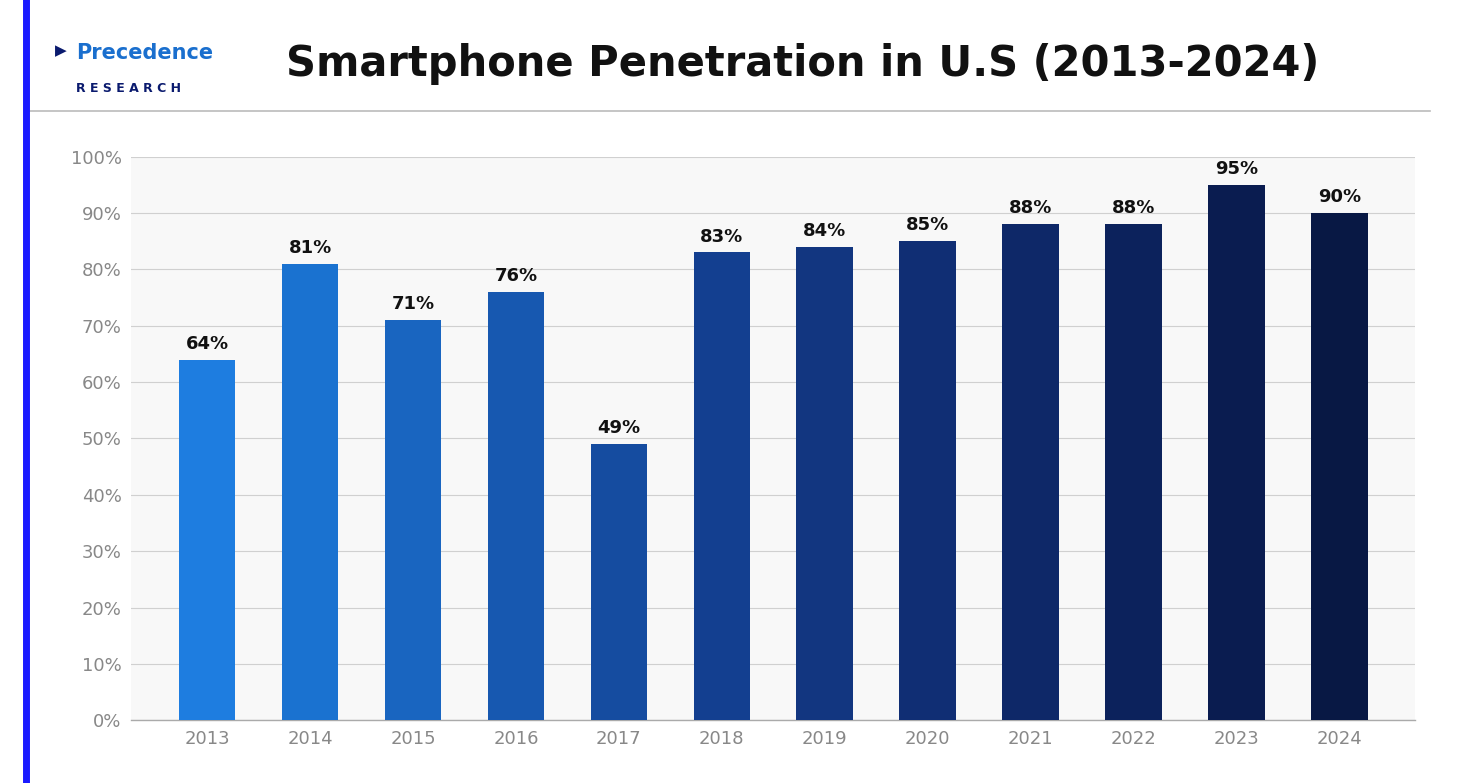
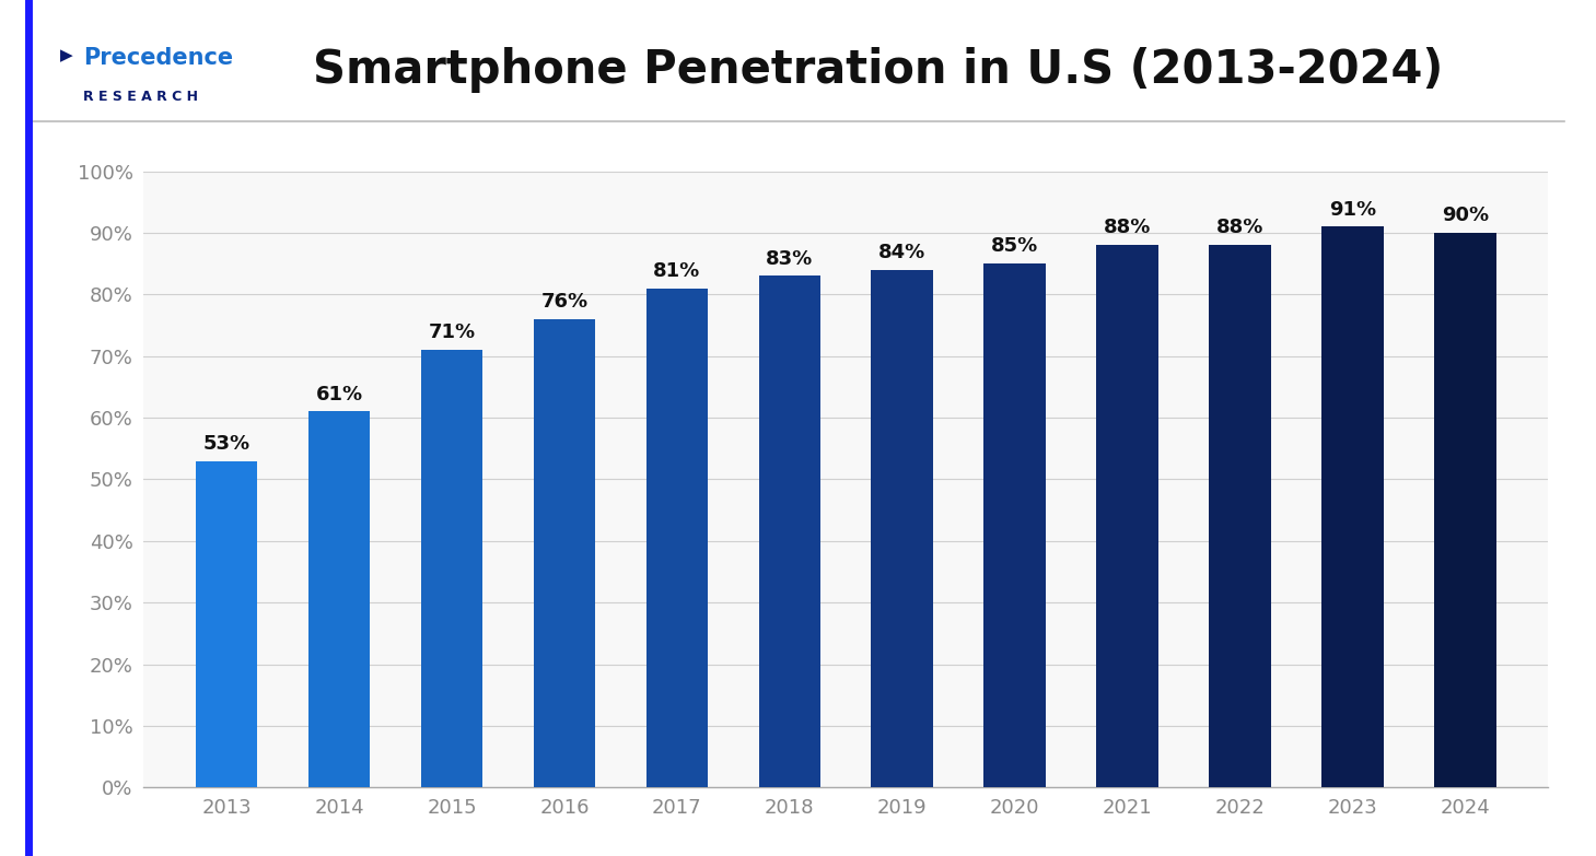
2013: 64% -> 53%
2014: 81% -> 61%
2017: 49% -> 81%
2023: 95% -> 91%
